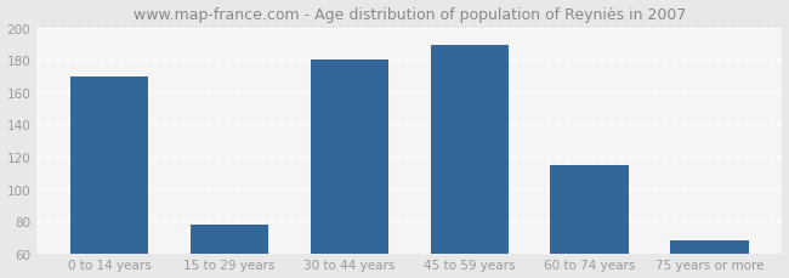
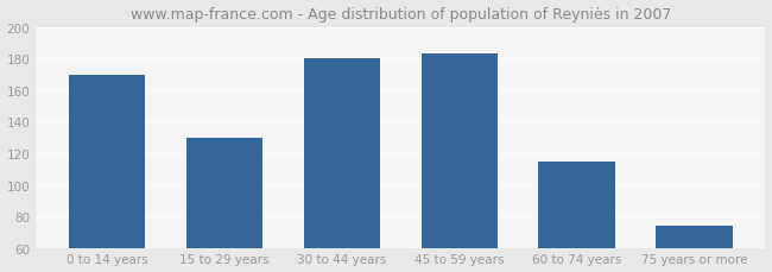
15 to 29 years: 78 -> 130
45 to 59 years: 189 -> 183
75 years or more: 68 -> 74
